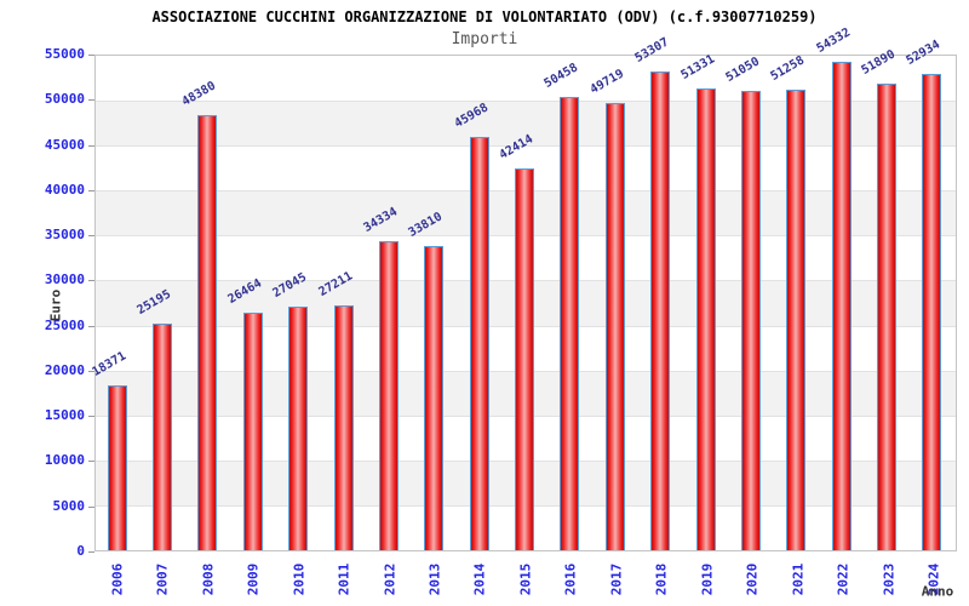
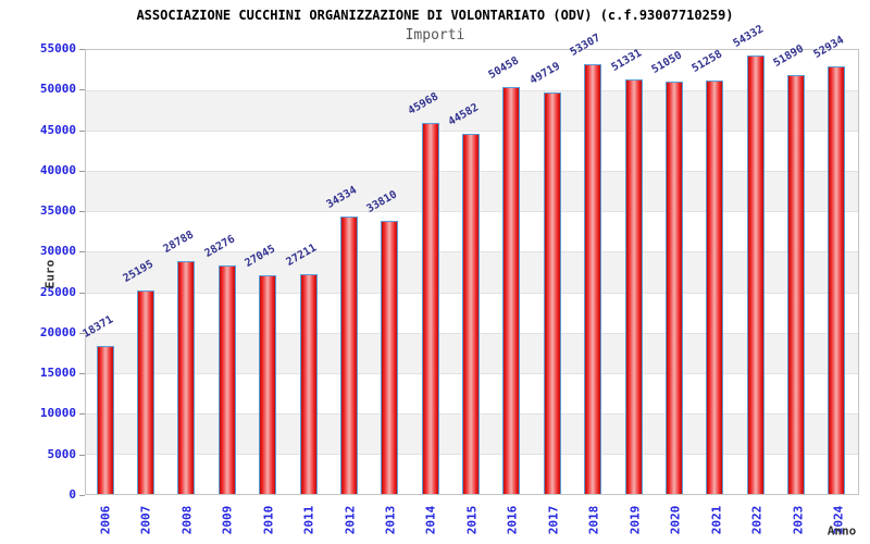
2008: 48380 -> 28788
2009: 26464 -> 28276
2015: 42414 -> 44582
